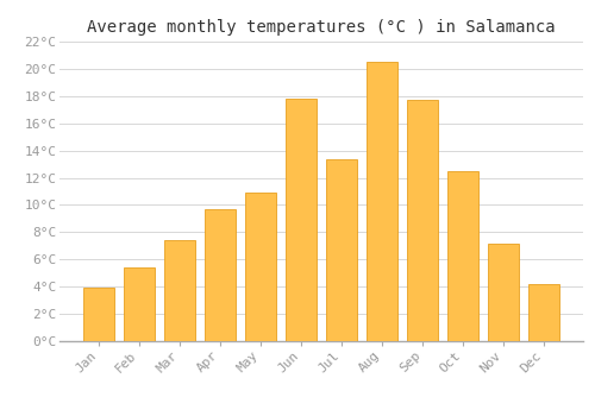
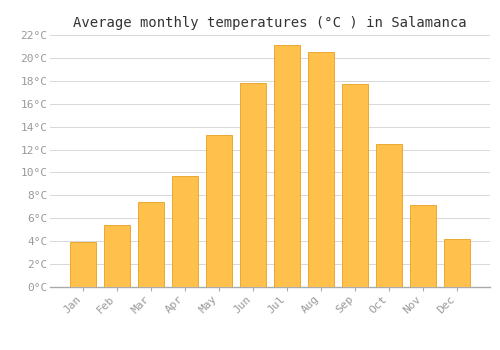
May: 10.9°C -> 13.3°C
Jul: 13.4°C -> 21.1°C
